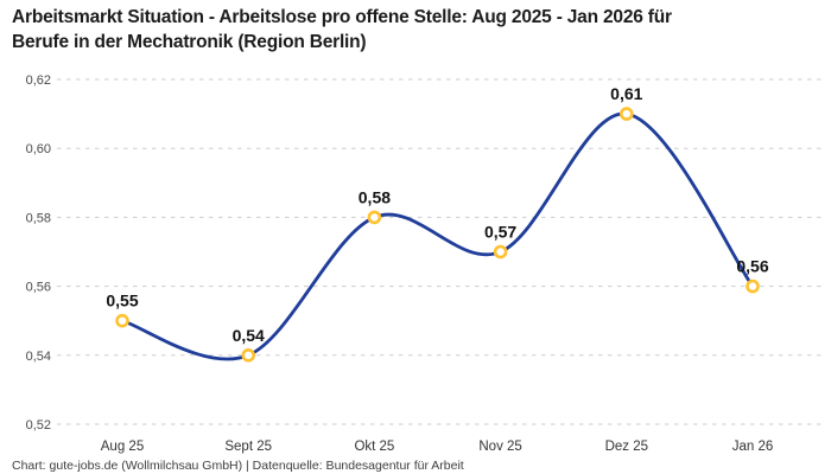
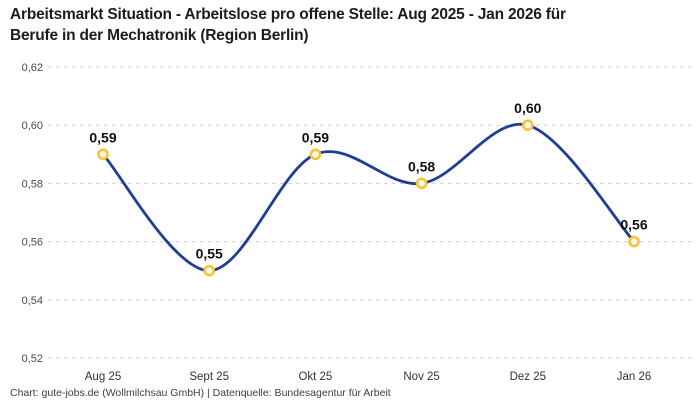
Aug 25: 0,55 -> 0,59
Sept 25: 0,54 -> 0,55
Okt 25: 0,58 -> 0,59
Nov 25: 0,57 -> 0,58
Dez 25: 0,61 -> 0,60
